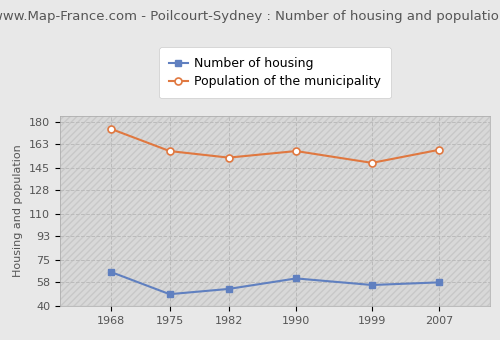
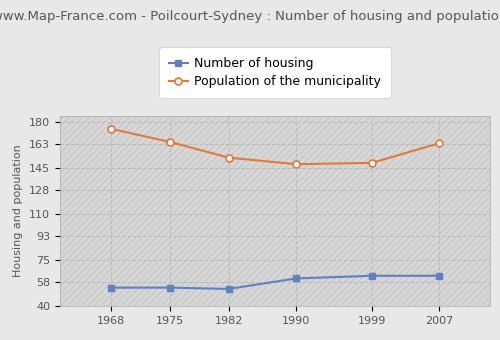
Number of housing/1968: 66 -> 54
Number of housing/1975: 49 -> 54
Population of the municipality/1975: 158 -> 165
Population of the municipality/1990: 158 -> 148
Number of housing/1999: 56 -> 63
Number of housing/2007: 58 -> 63
Population of the municipality/2007: 159 -> 164
